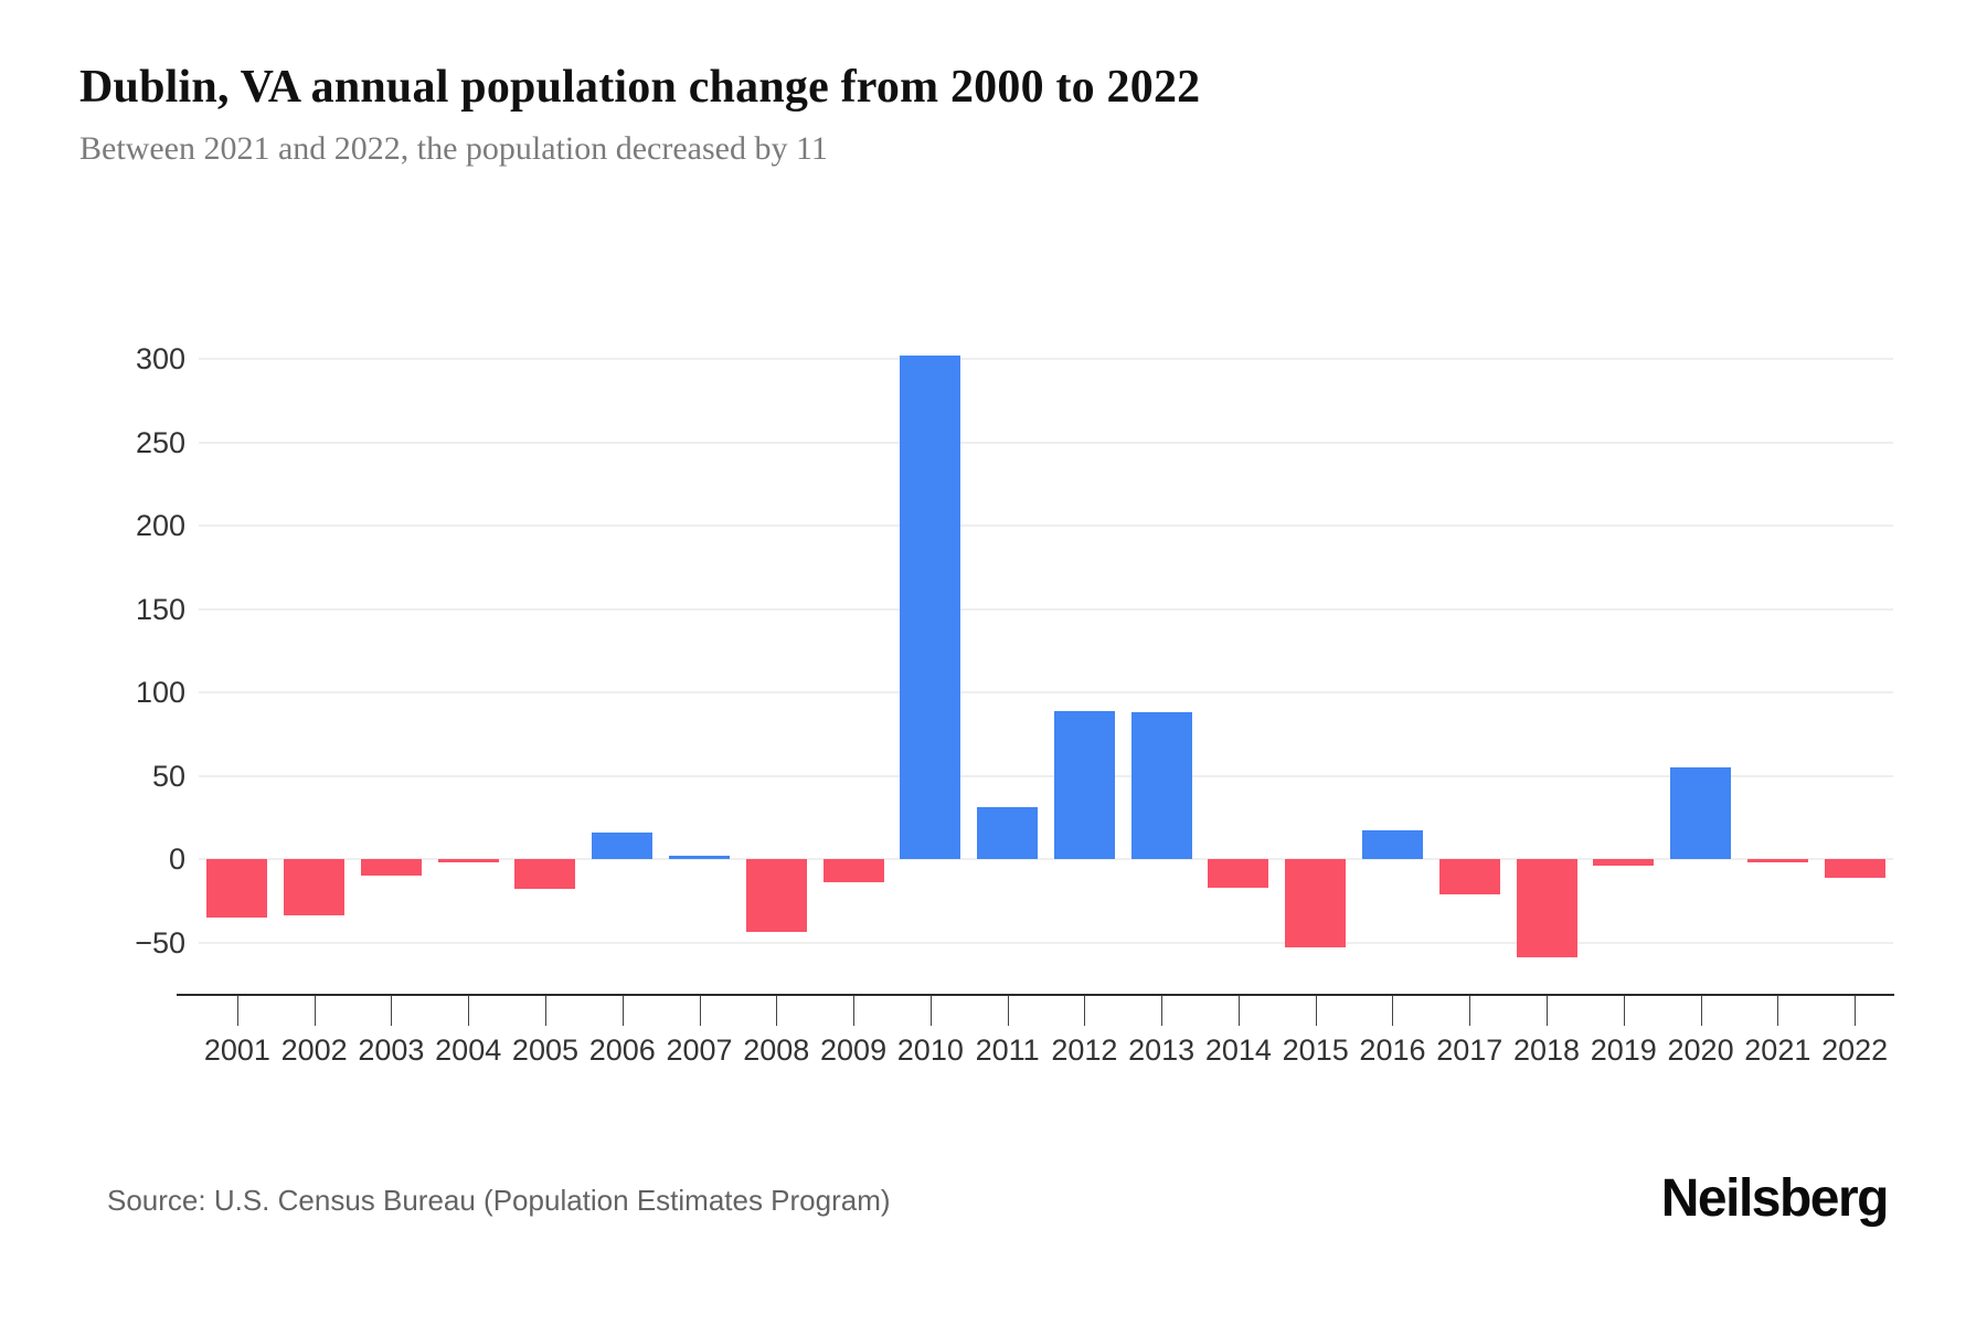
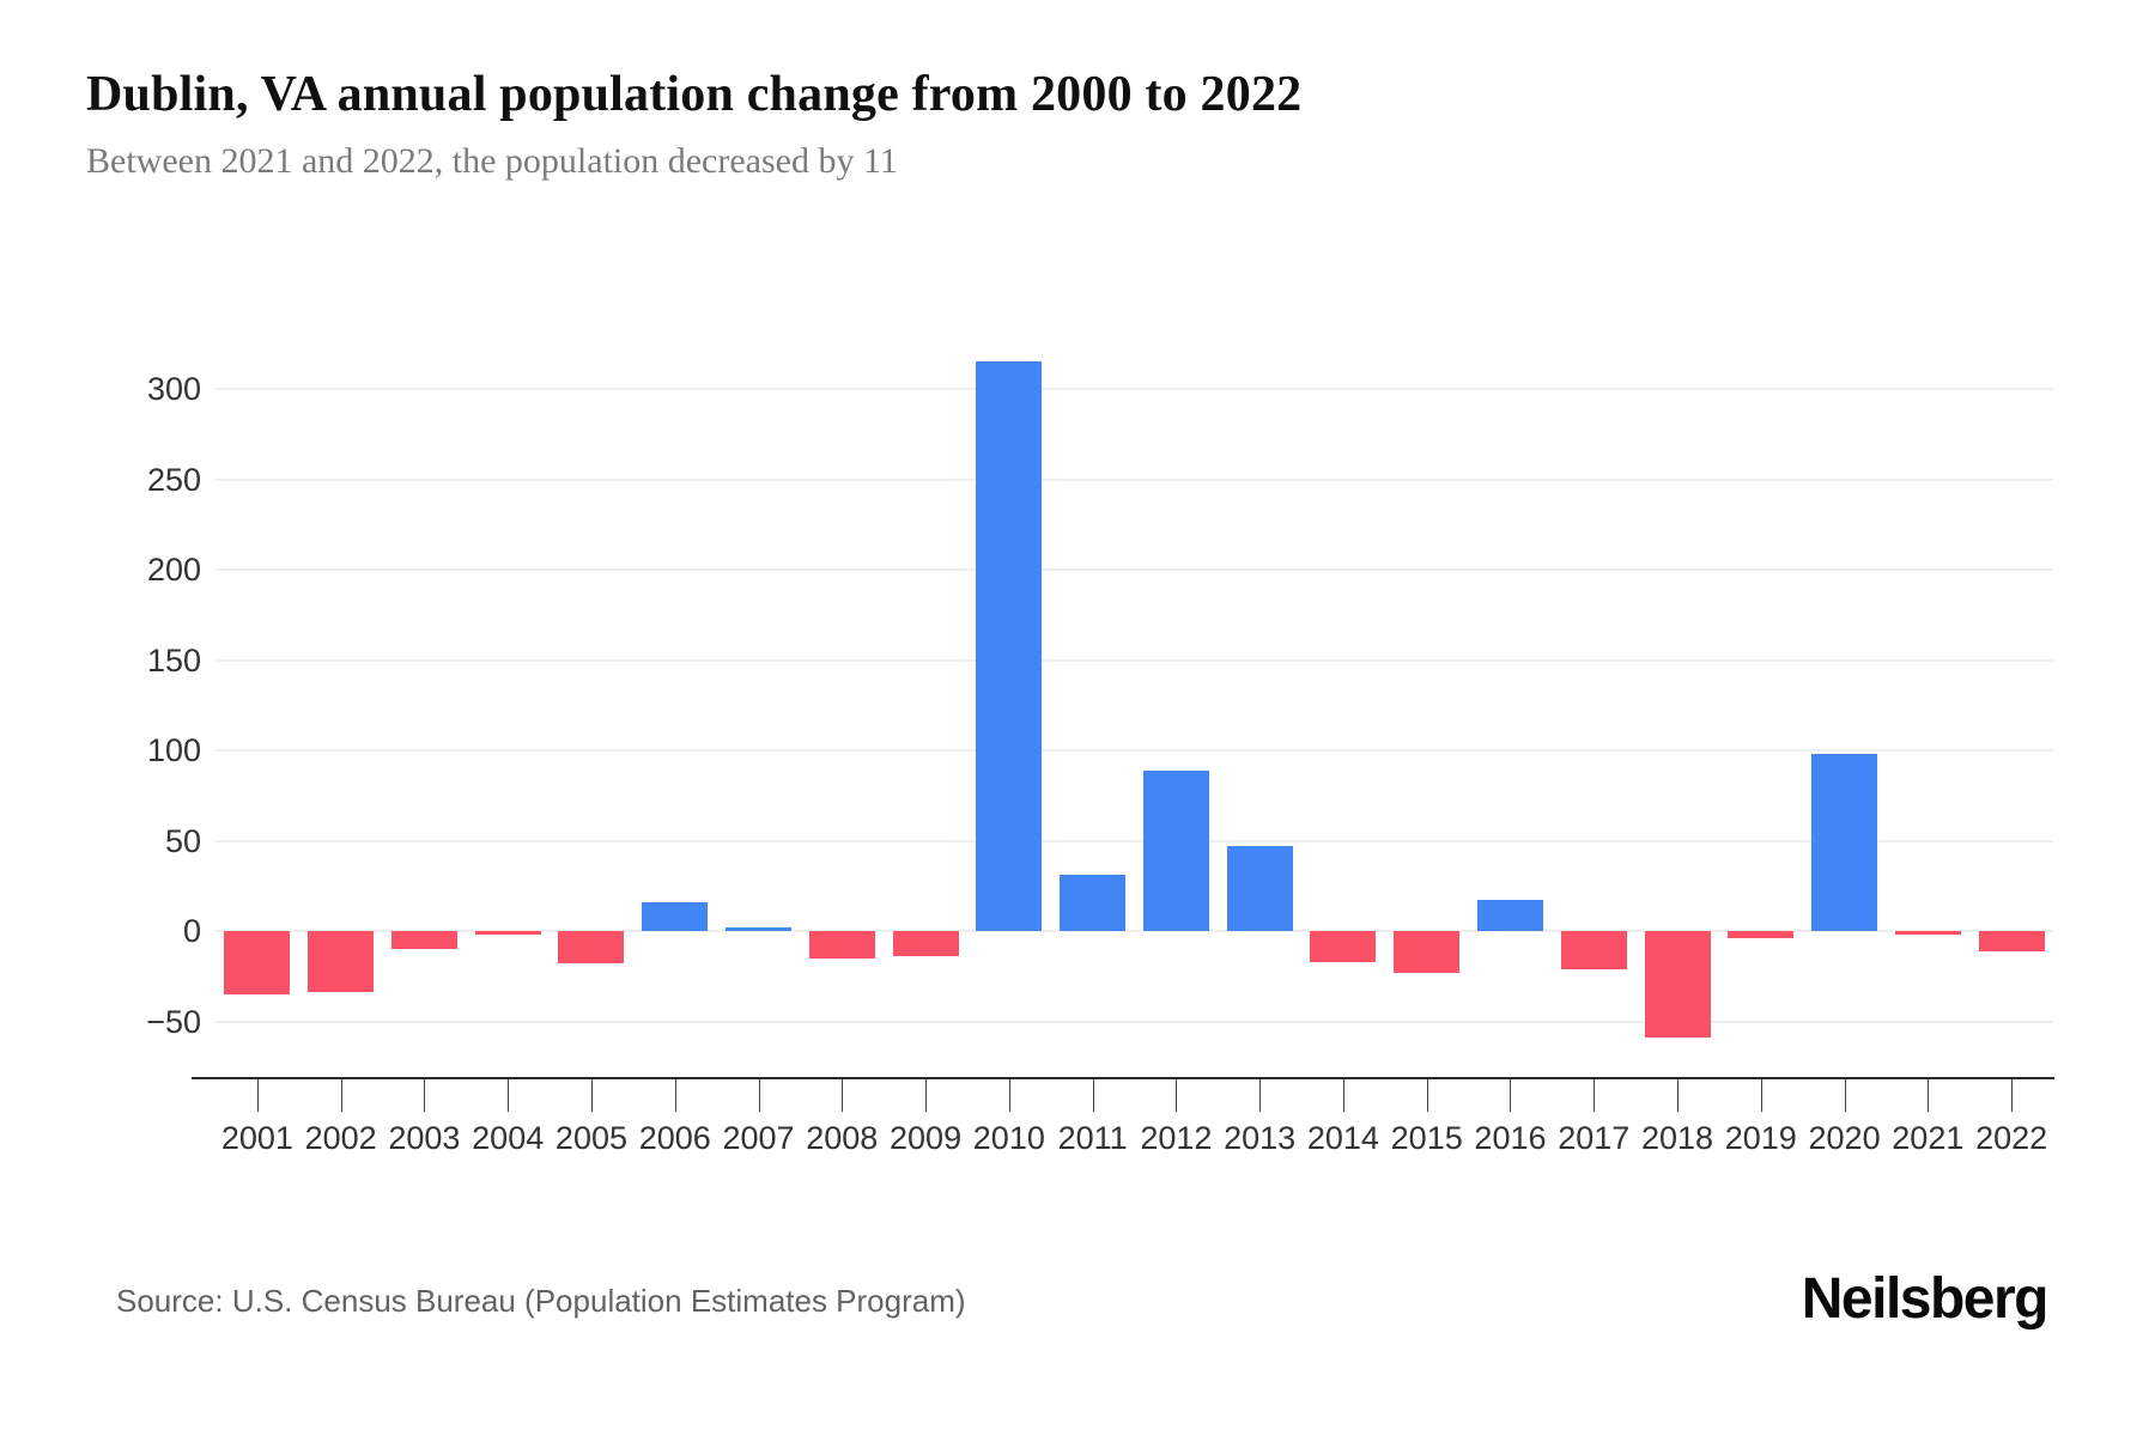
2008: -44 -> -15
2010: 302 -> 315
2013: 88 -> 47
2015: -53 -> -23
2020: 55 -> 98
